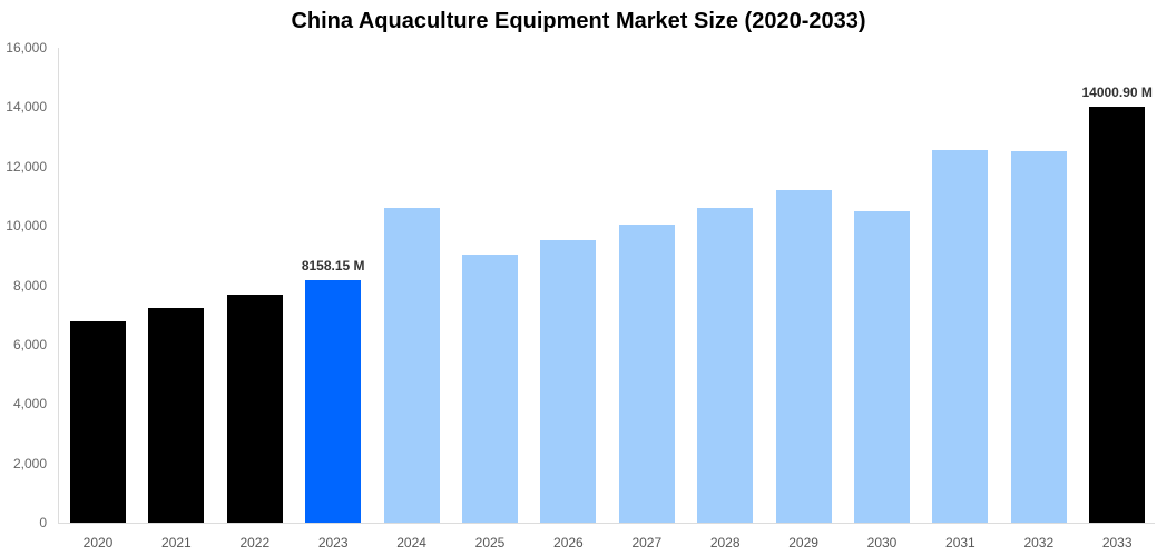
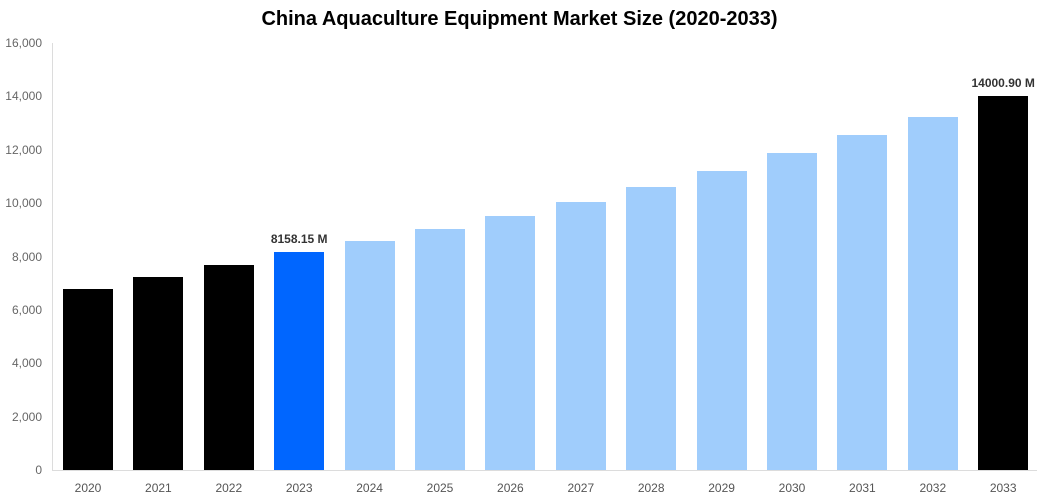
2024: 10600 -> 8600
2030: 10500 -> 11900
2032: 12500 -> 13200
